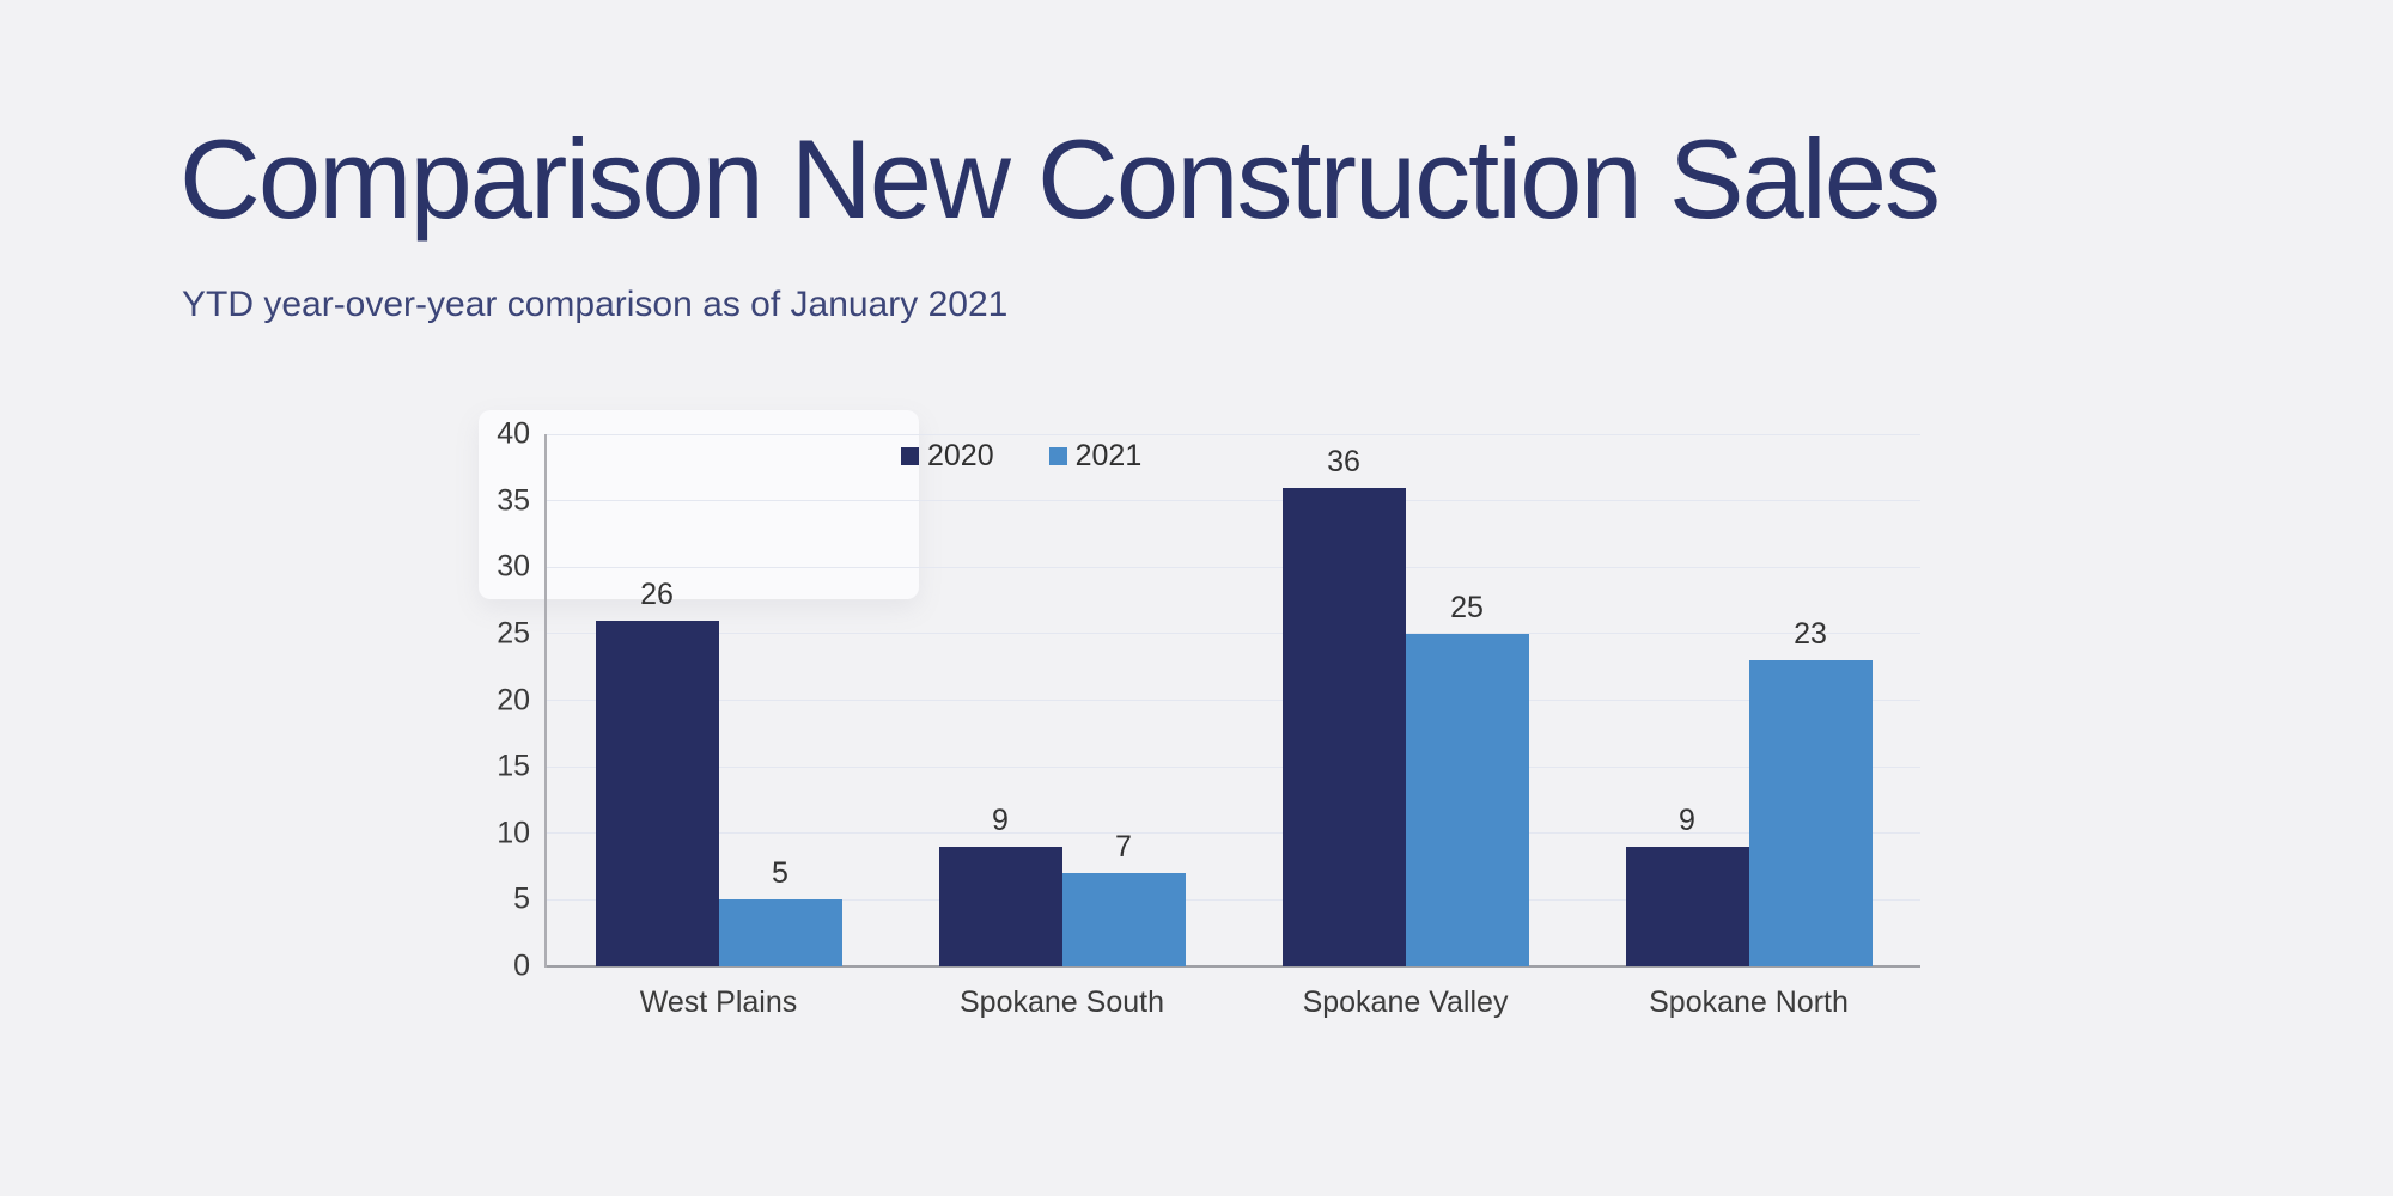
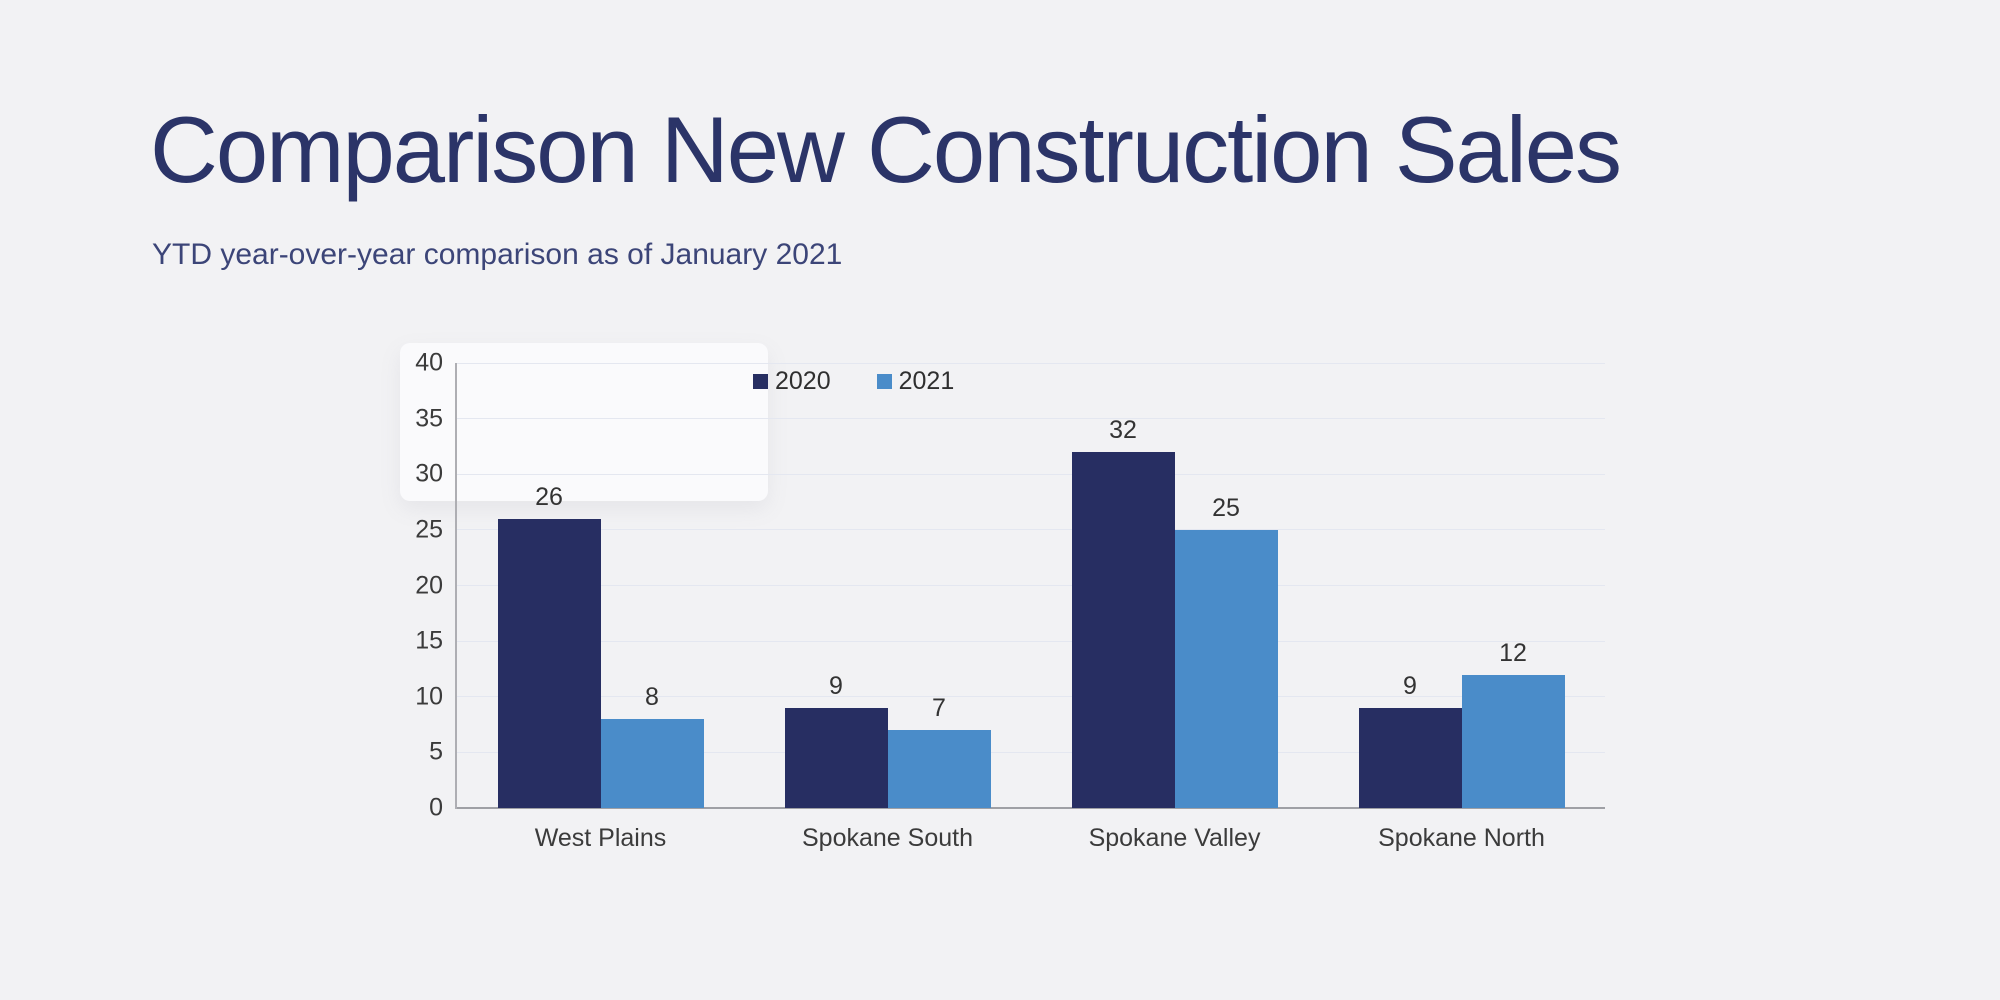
2021/West Plains: 5 -> 8
2020/Spokane Valley: 36 -> 32
2021/Spokane North: 23 -> 12
